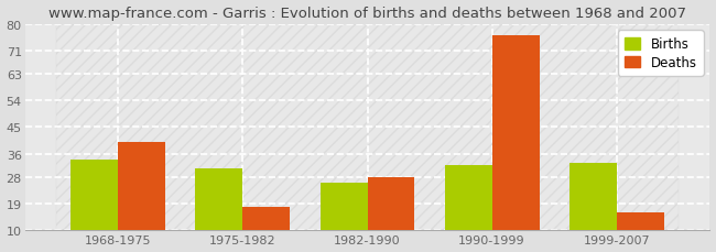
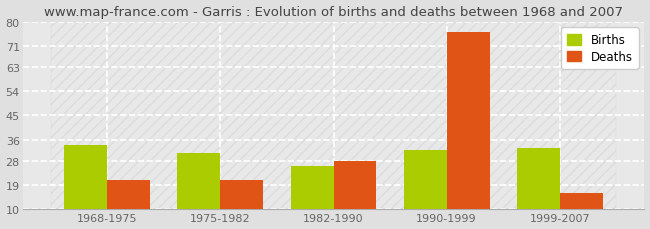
Deaths/1968-1975: 40 -> 21
Deaths/1975-1982: 18 -> 21
